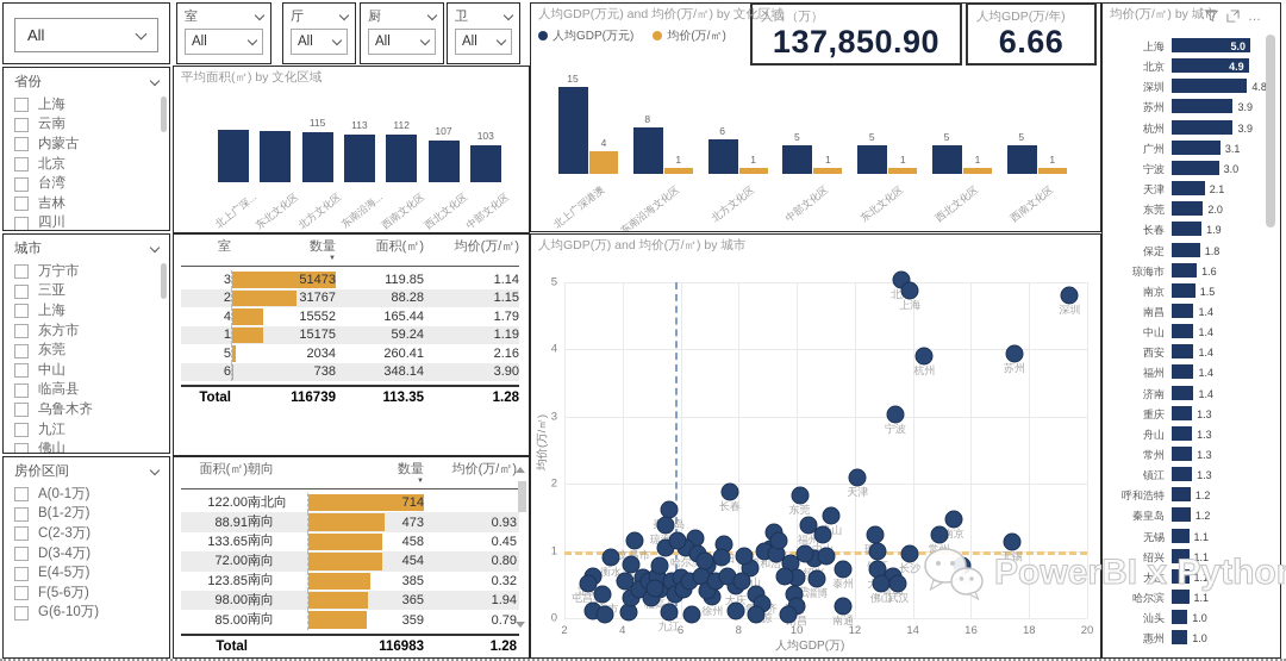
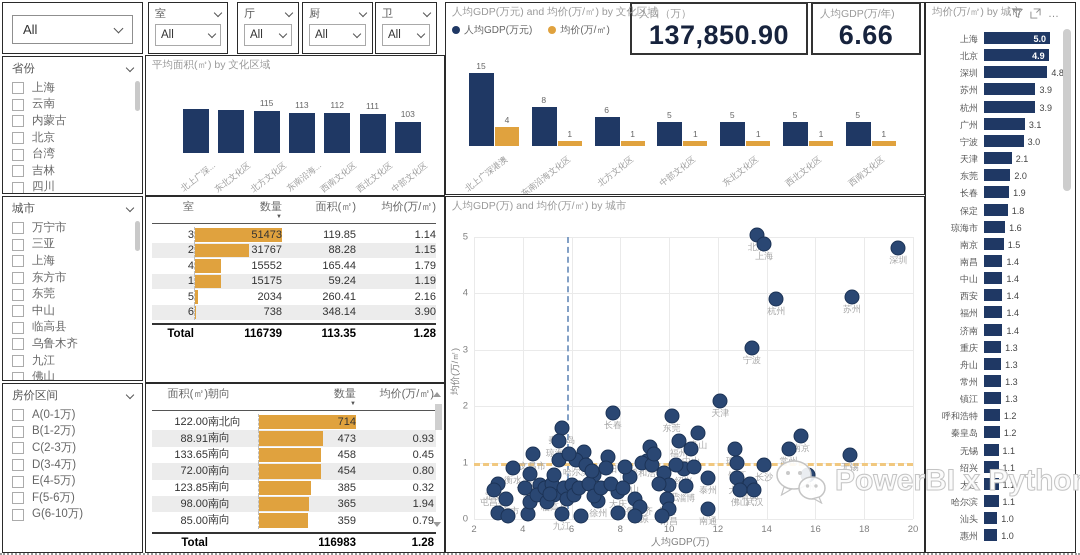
平均面积(㎡) by 文化区域/西北文化区: 107 -> 111
